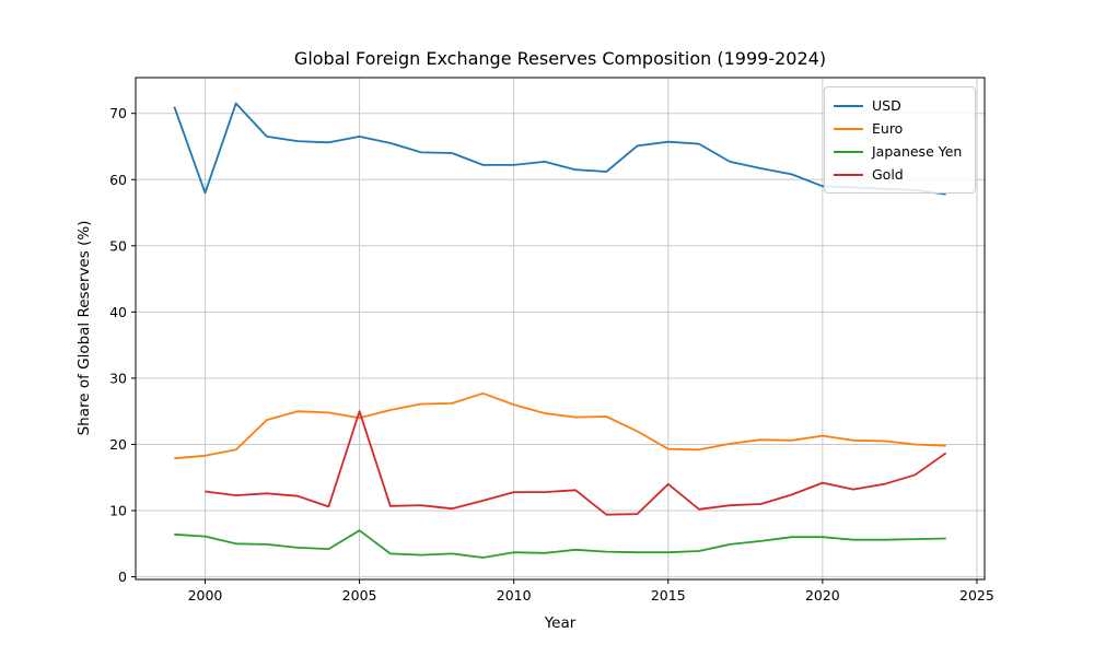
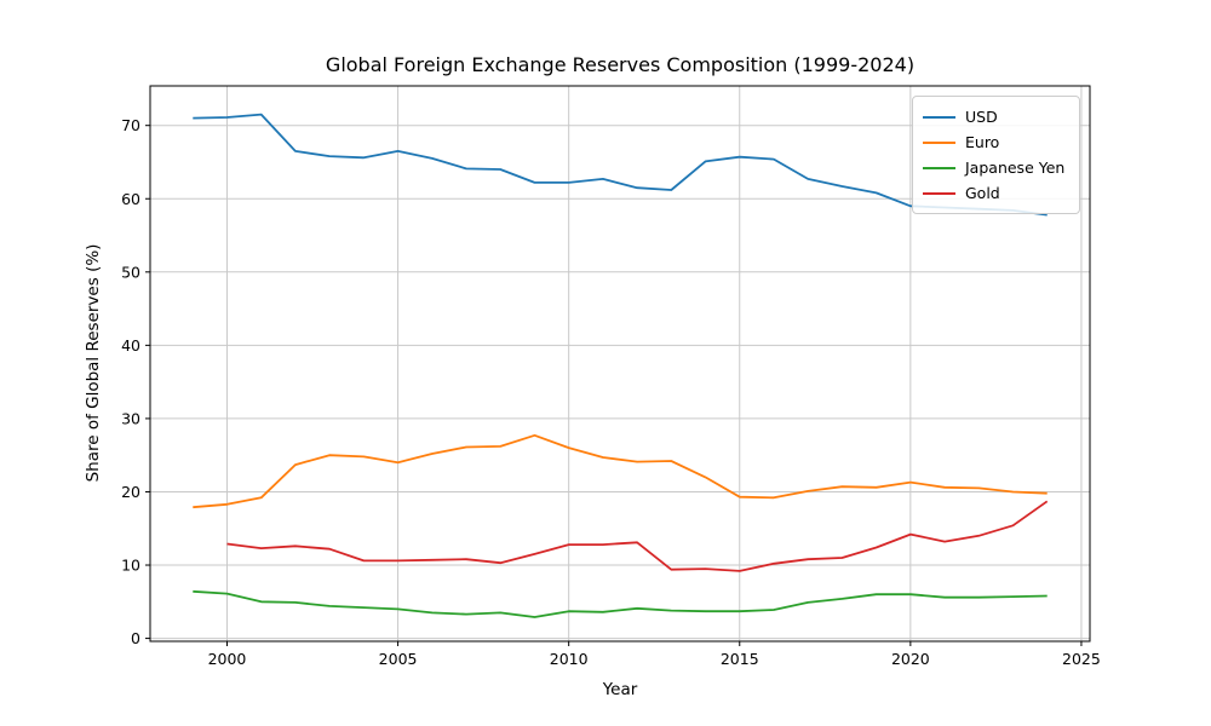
USD/2000: 58 -> 71
Japanese Yen/2005: 7 -> 4
Gold/2005: 25 -> 11
Gold/2015: 14 -> 9
